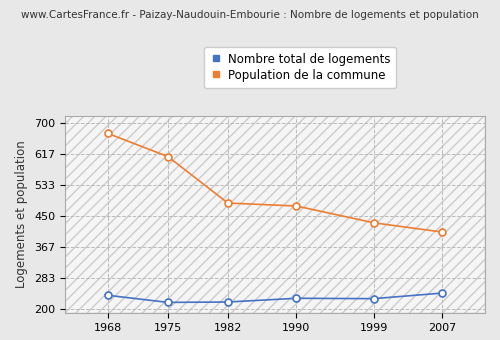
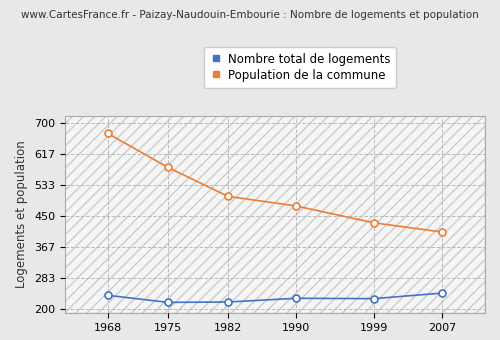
Population de la commune/1975: 610 -> 581
Population de la commune/1982: 485 -> 503
